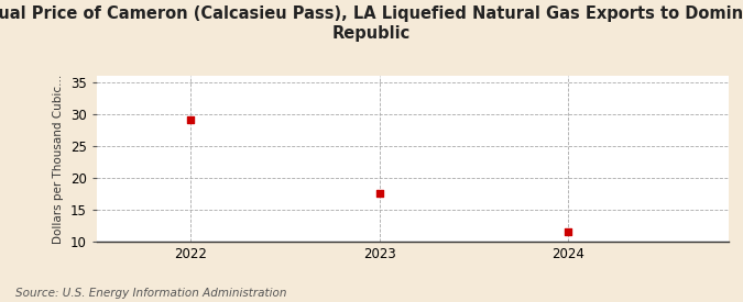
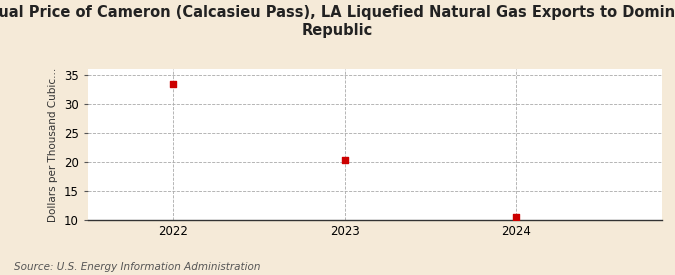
2022: 29.0 -> 33.3
2023: 17.6 -> 20.3
2024: 11.6 -> 10.5
